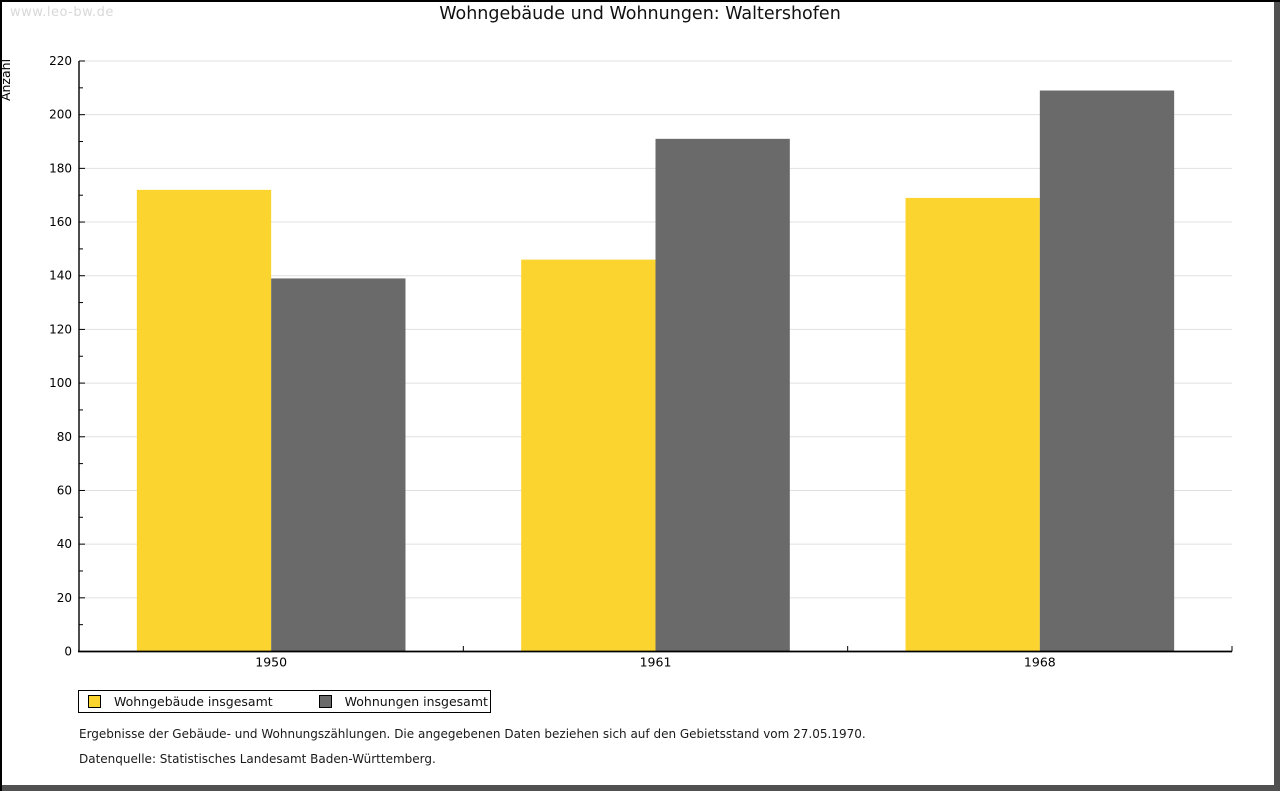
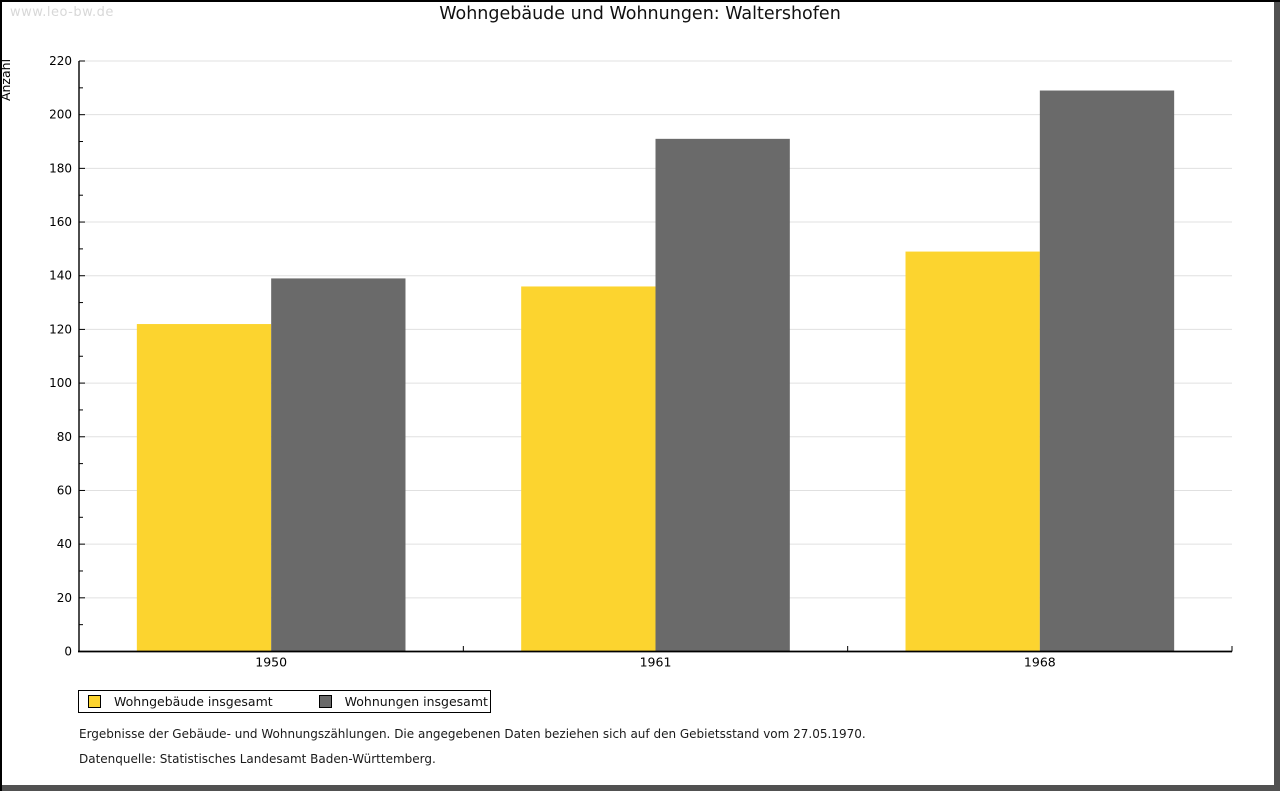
Wohngebäude insgesamt/1950: 172 -> 122
Wohngebäude insgesamt/1961: 146 -> 136
Wohngebäude insgesamt/1968: 169 -> 149
